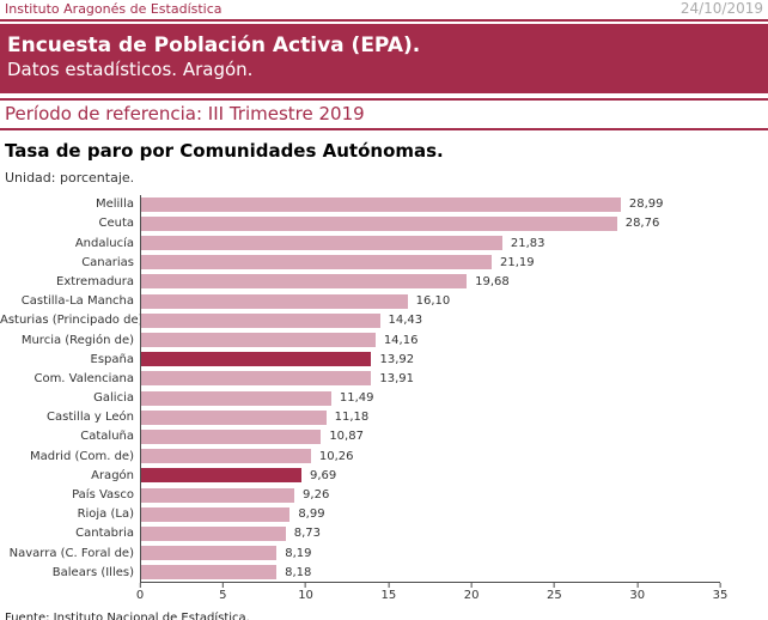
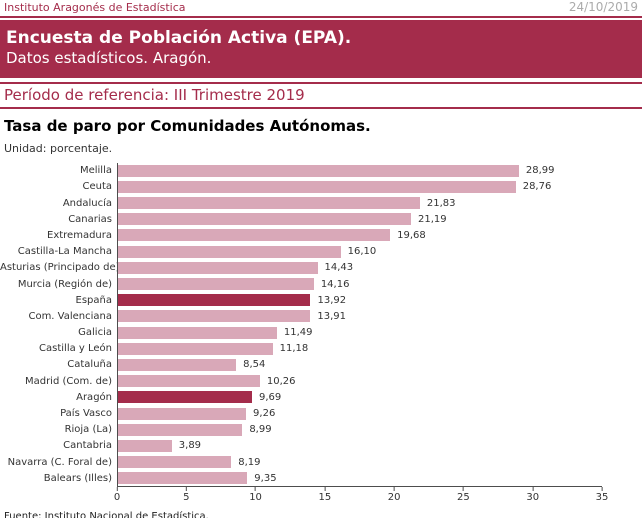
Cataluña: 10,87 -> 8,54
Cantabria: 8,73 -> 3,89
Balears (Illes): 8,18 -> 9,35
